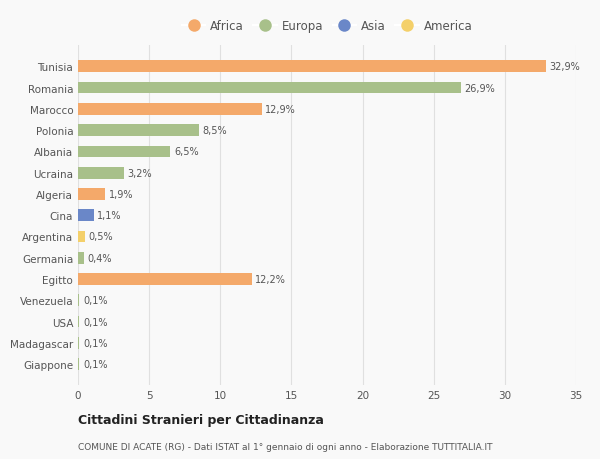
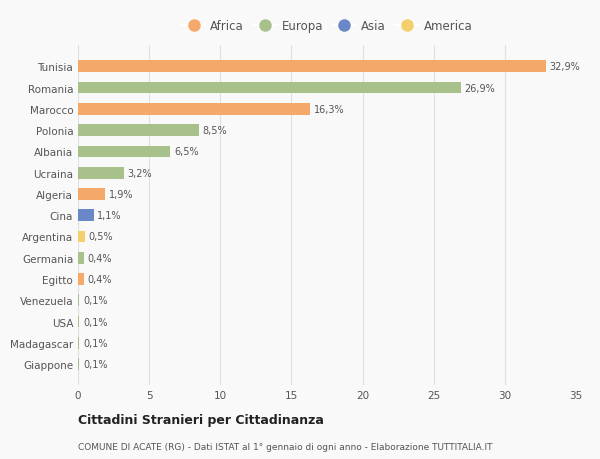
Marocco: 12,9% -> 16,3%
Egitto: 12,2% -> 0,4%
